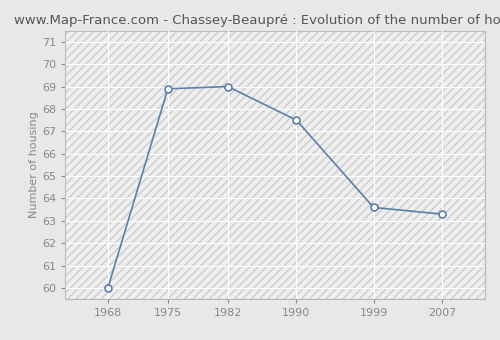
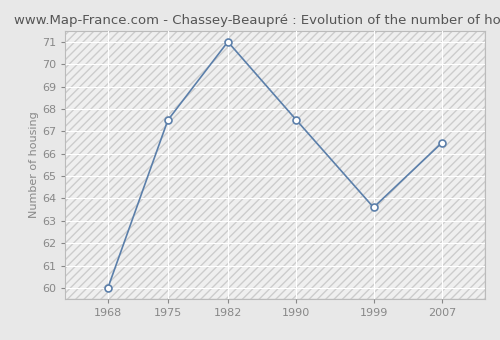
1975: 68.9 -> 67.5
1982: 69.0 -> 71.0
2007: 63.3 -> 66.5
